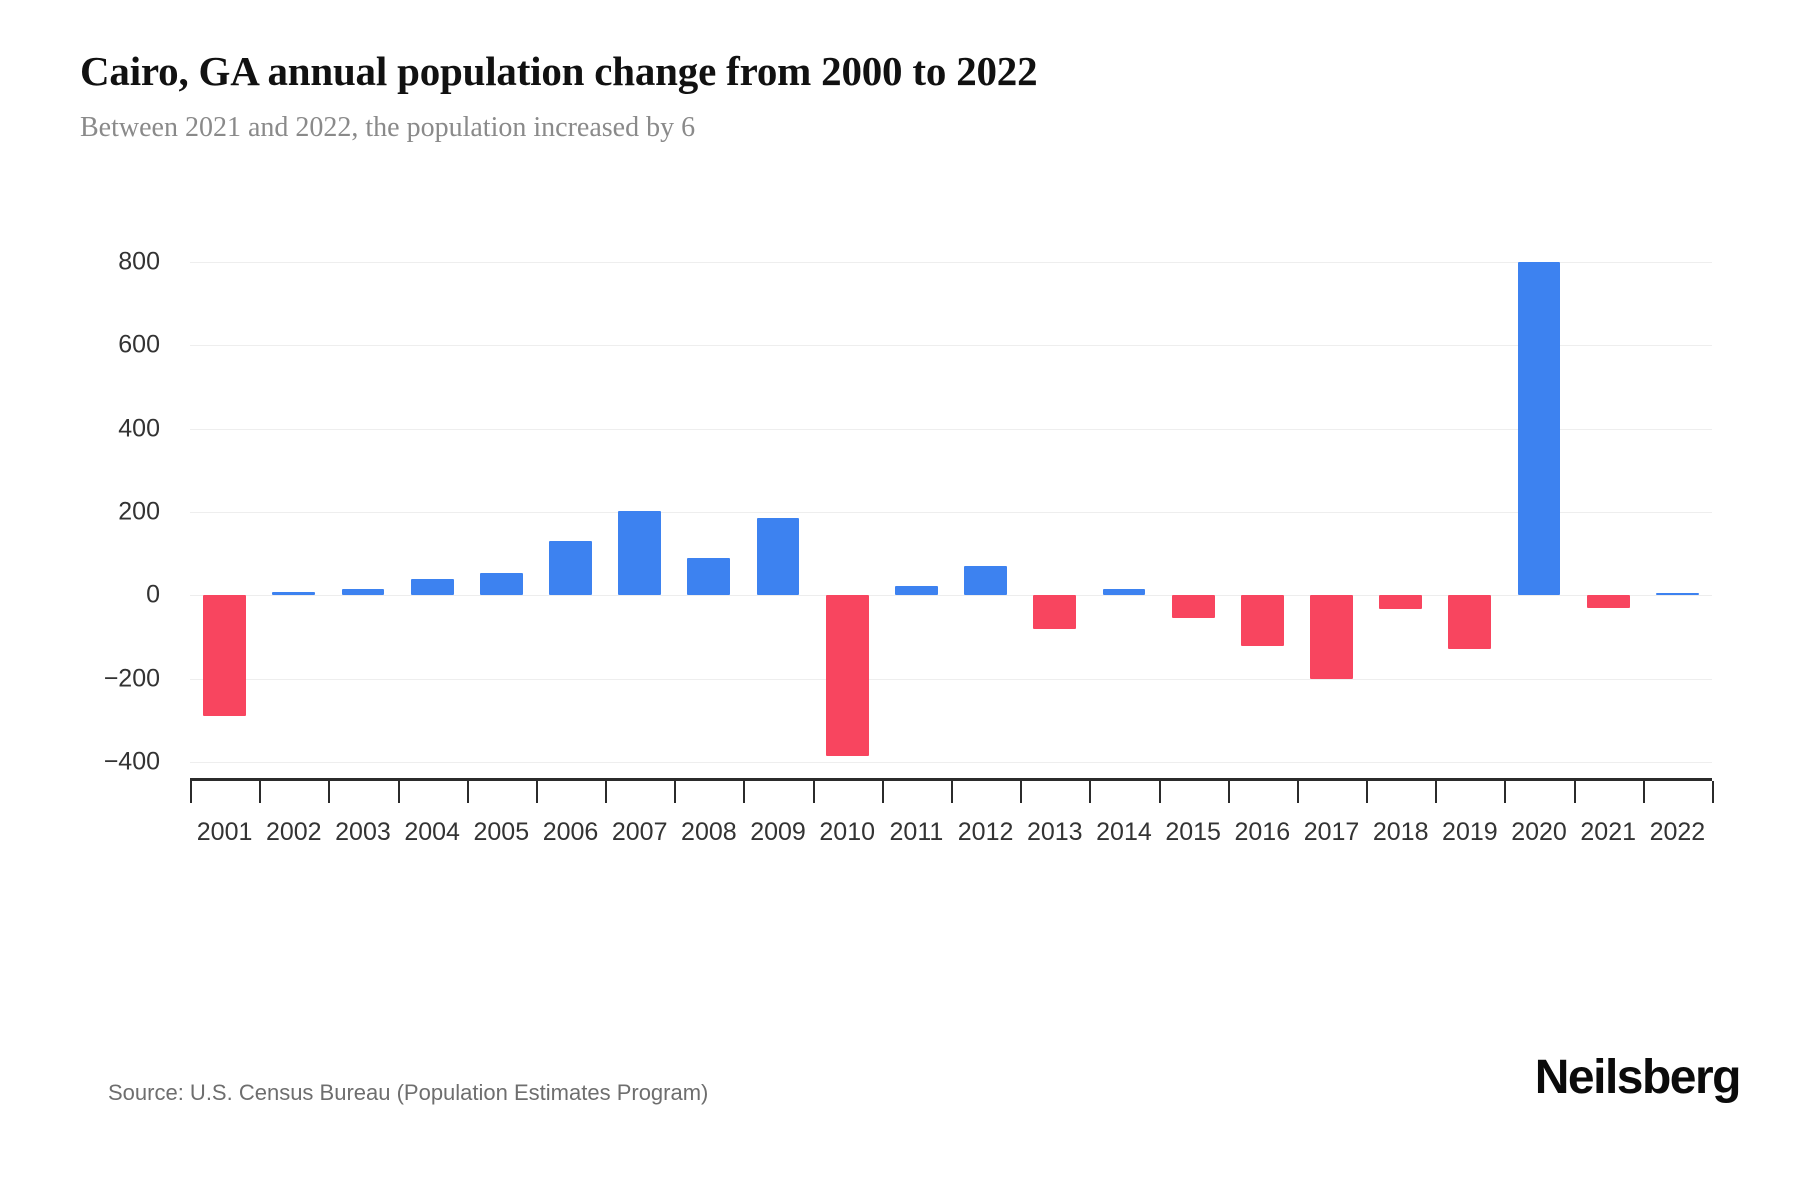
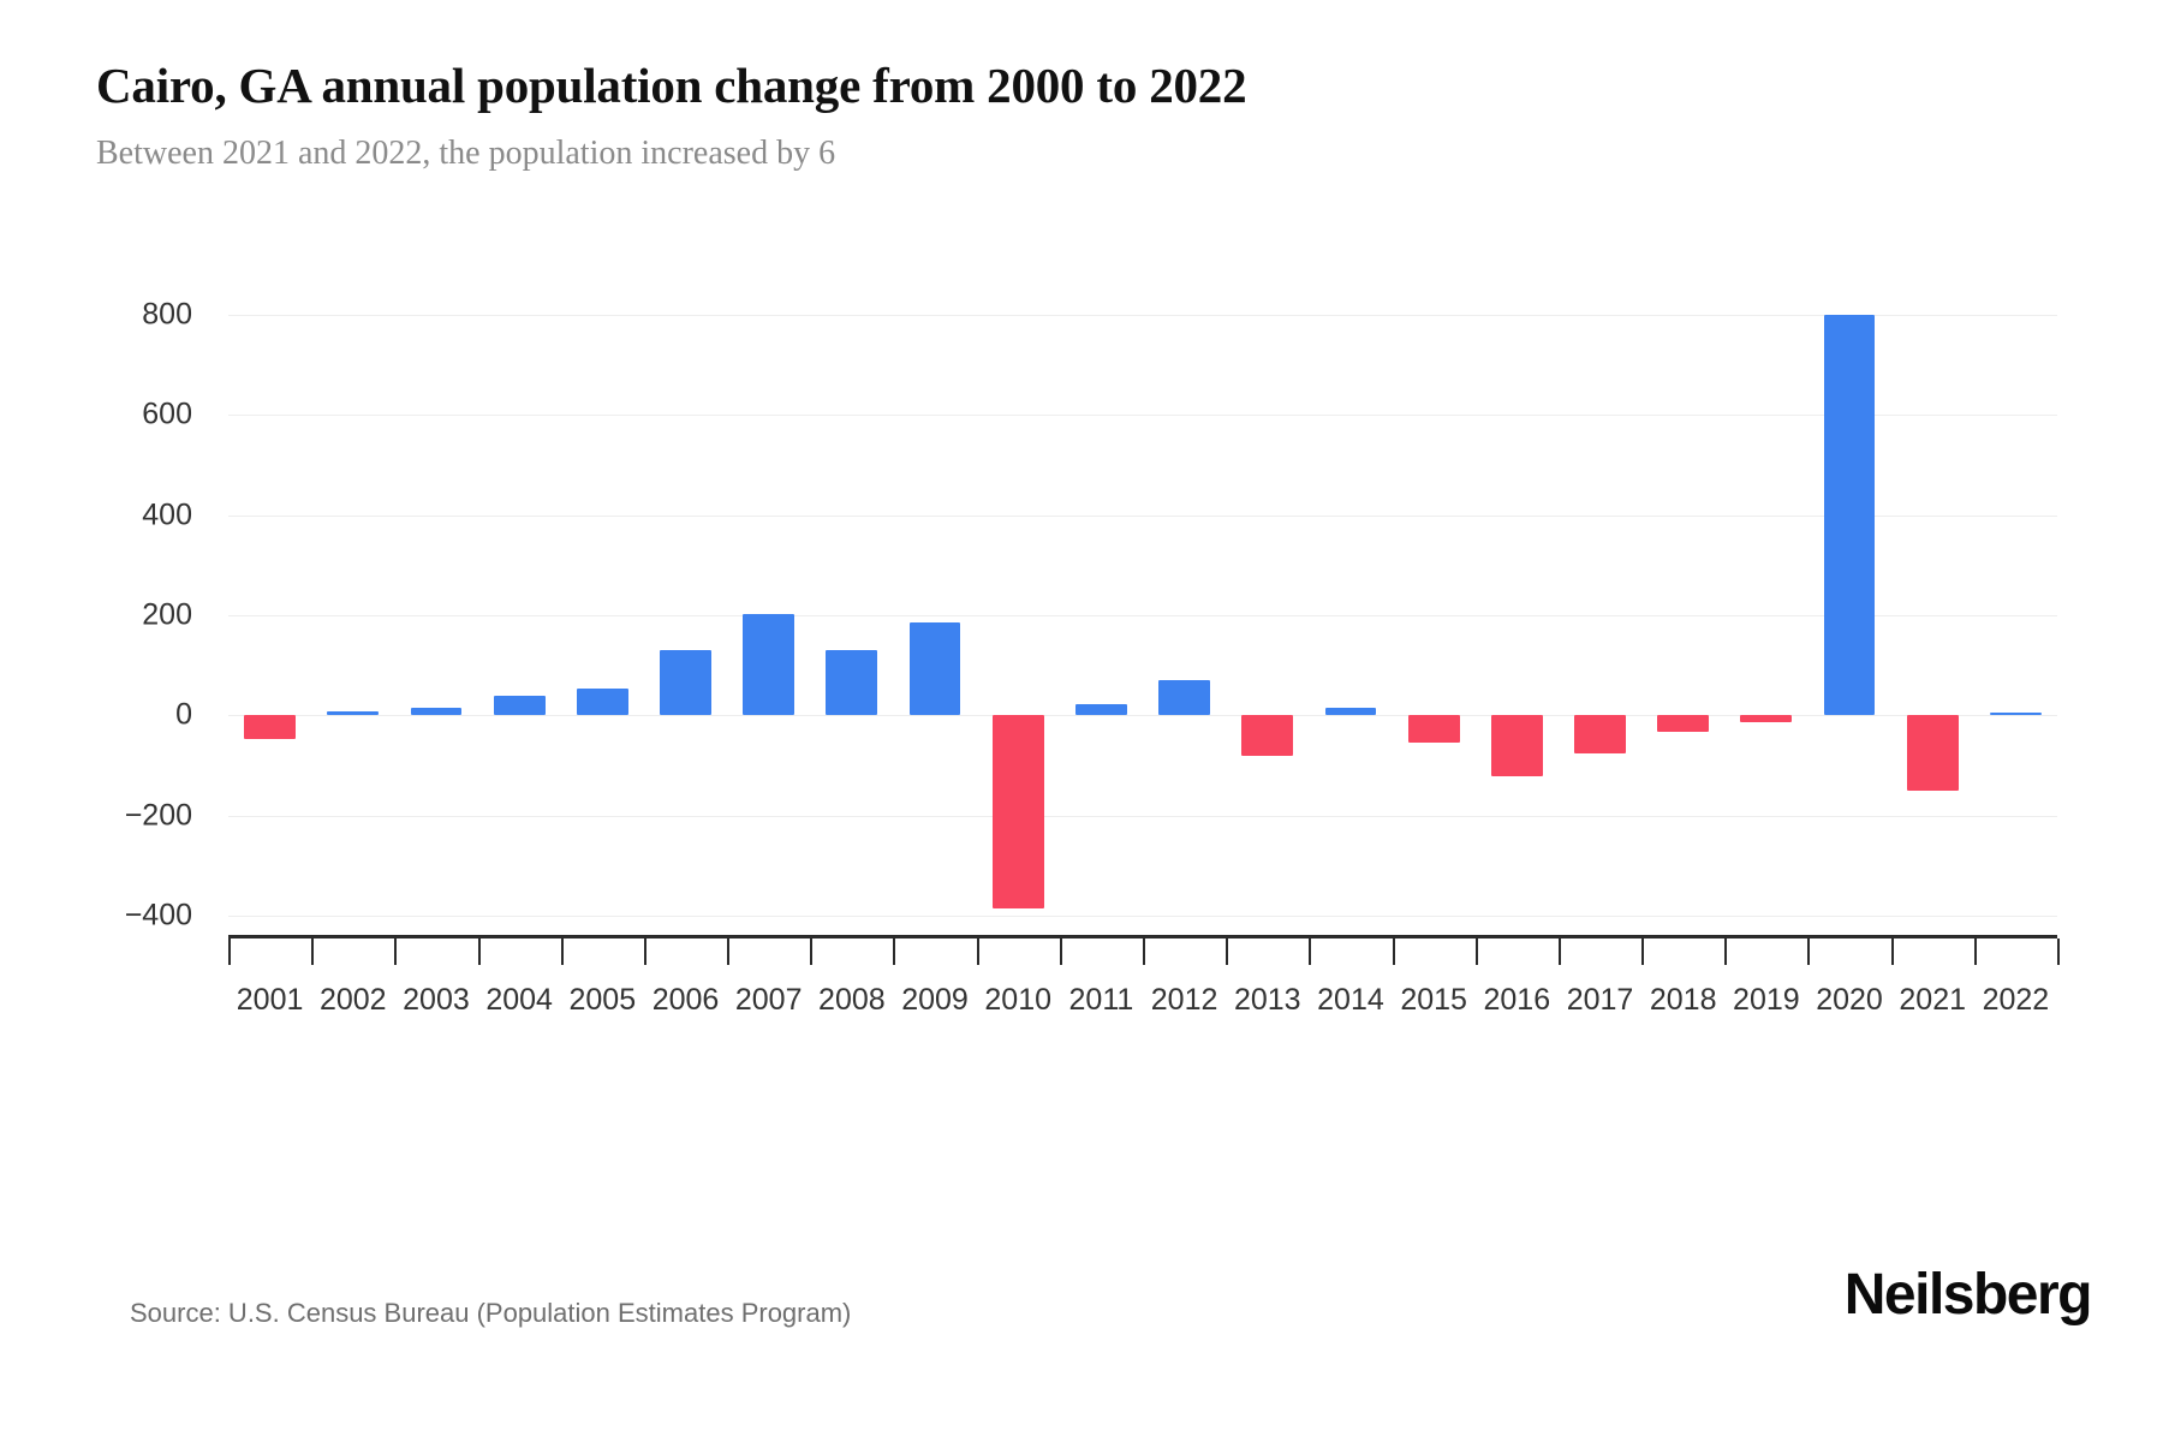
2001: -290 -> -50
2008: 90 -> 130
2017: -200 -> -80
2019: -130 -> -10
2021: -30 -> -150
